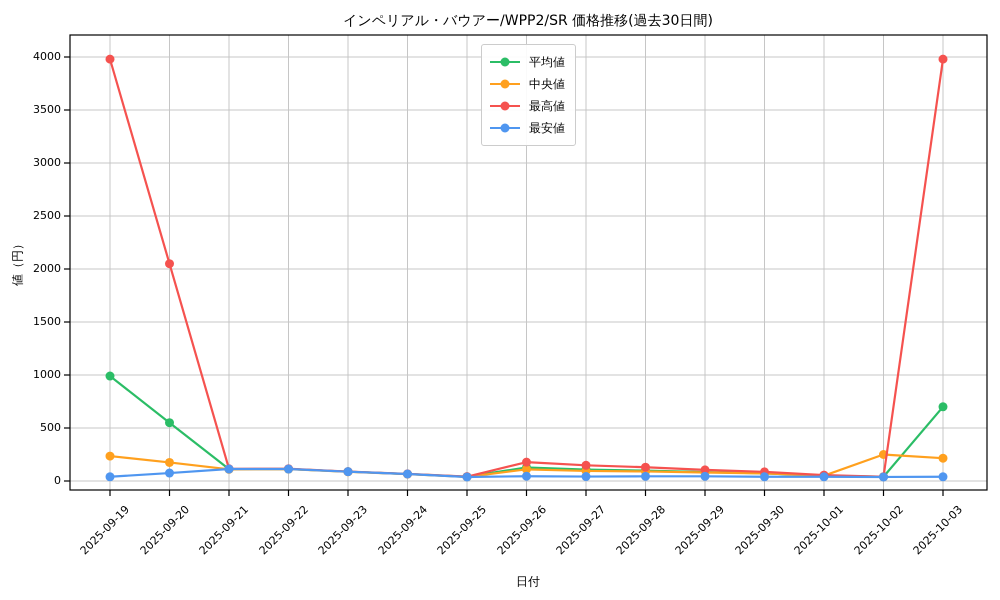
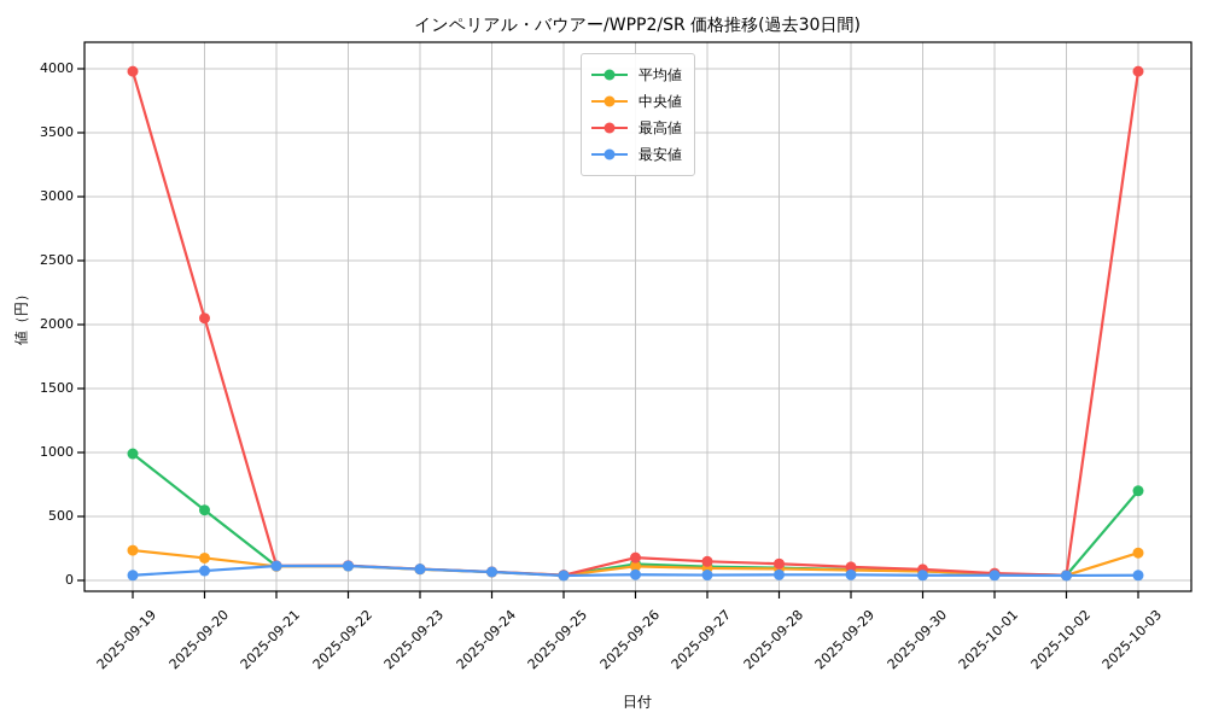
中央値/2025-10-02: 250 -> 40
